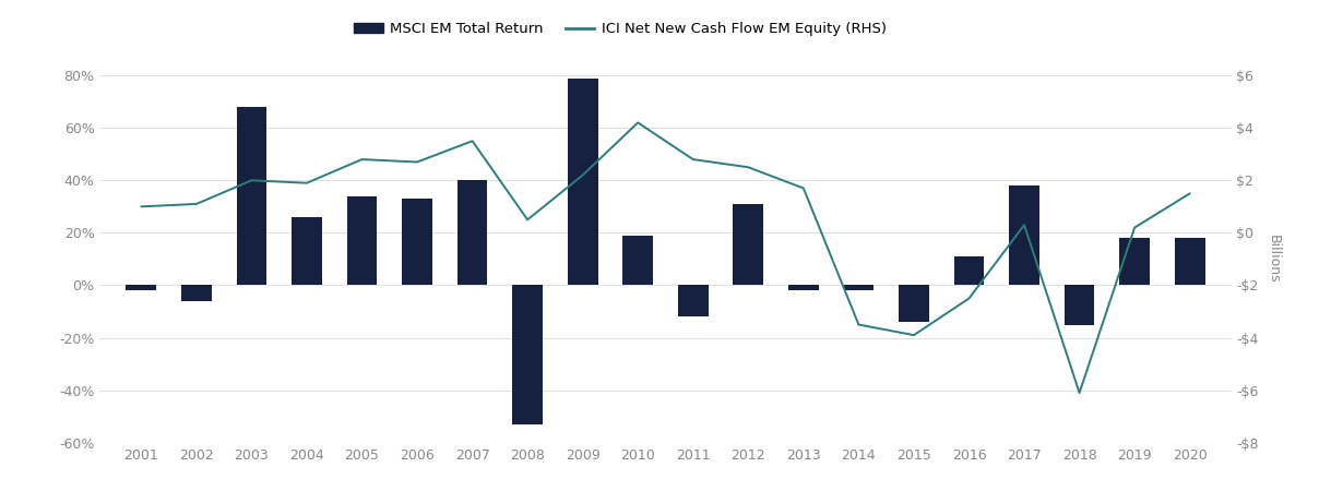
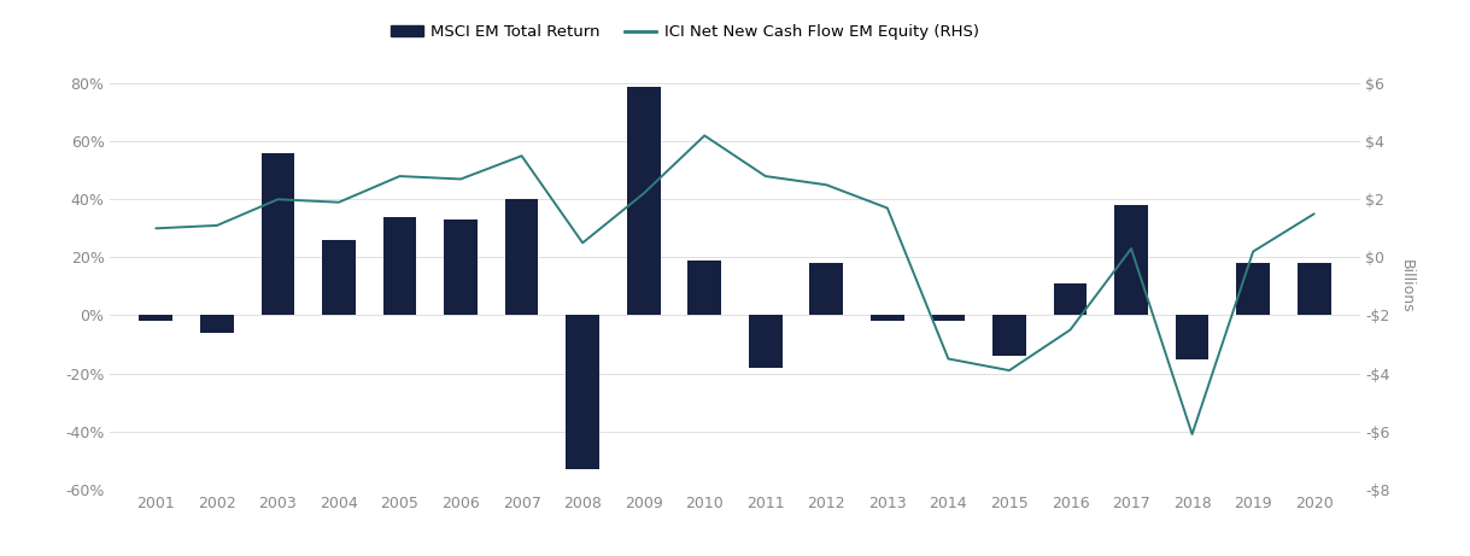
MSCI EM Total Return/2003: 68% -> 56%
MSCI EM Total Return/2011: -12% -> -18%
MSCI EM Total Return/2012: 31% -> 18%
